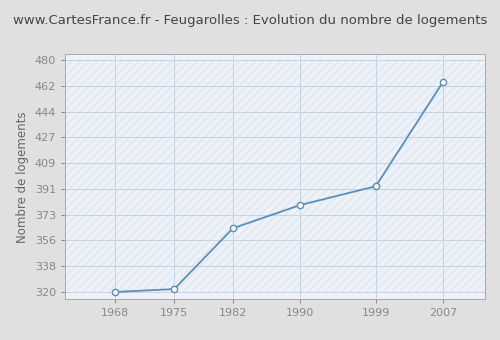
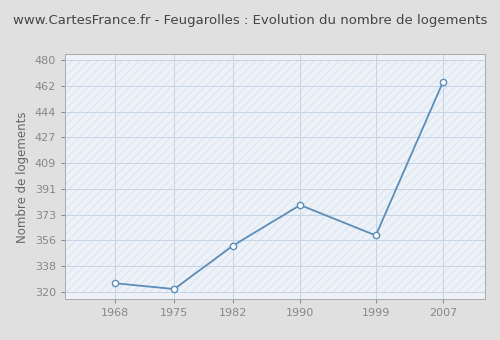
1968: 320 -> 326
1982: 364 -> 352
1999: 393 -> 359
